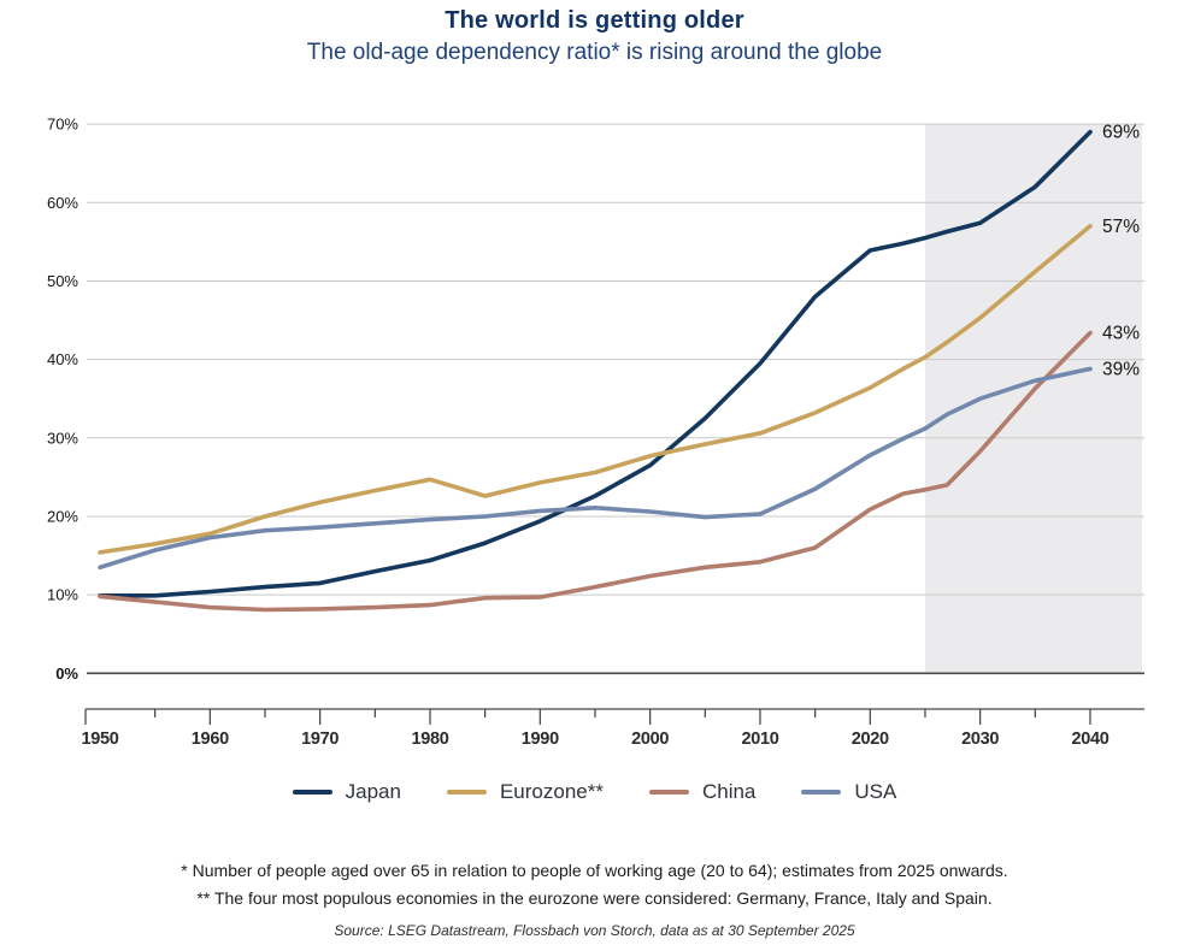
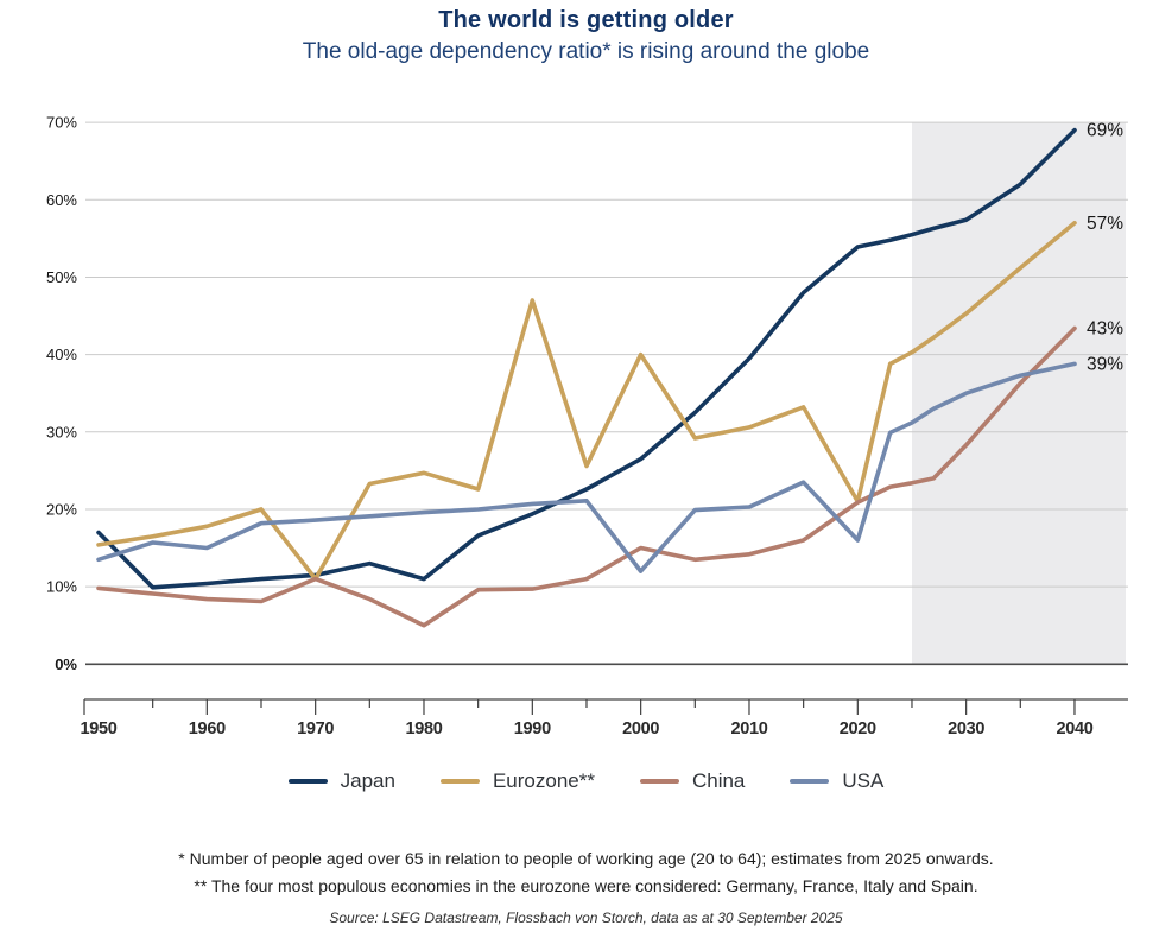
Japan/1950: 10% -> 17%
USA/1960: 17% -> 15%
Eurozone**/1970: 22% -> 11%
China/1970: 8% -> 11%
Japan/1980: 14% -> 11%
China/1980: 9% -> 5%
Eurozone**/1990: 24% -> 47%
Eurozone**/2000: 28% -> 40%
China/2000: 12% -> 15%
USA/2000: 21% -> 12%
Eurozone**/2020: 36% -> 21%
USA/2020: 28% -> 16%
